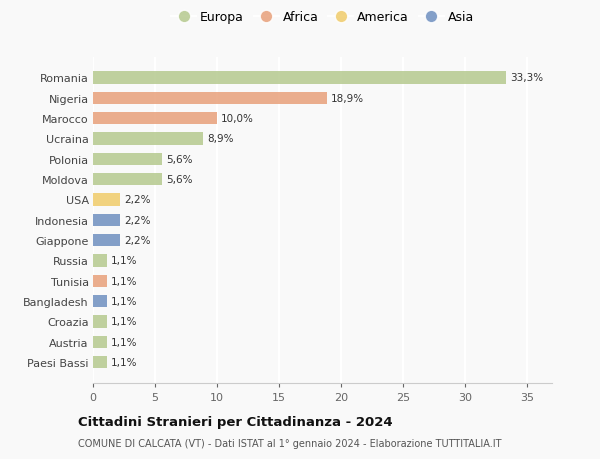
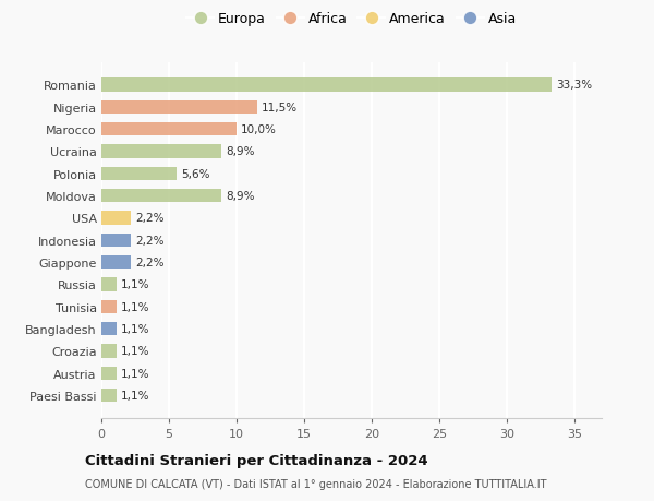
Nigeria: 18,9% -> 11,5%
Moldova: 5,6% -> 8,9%
